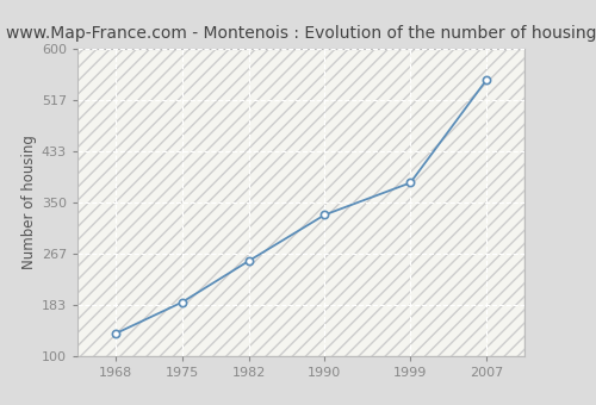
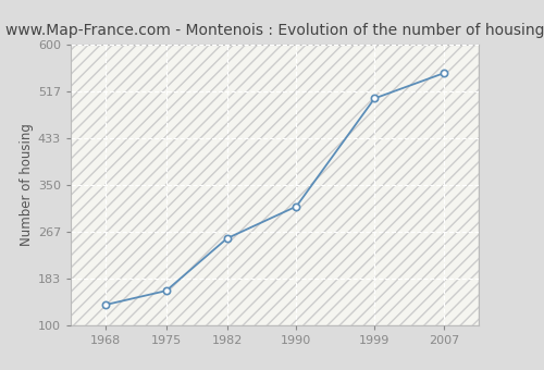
1975: 188 -> 162
1990: 330 -> 312
1999: 382 -> 504
